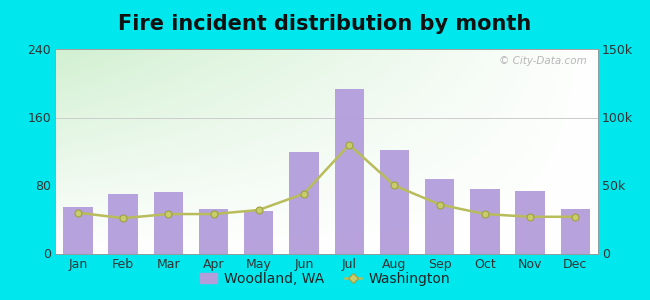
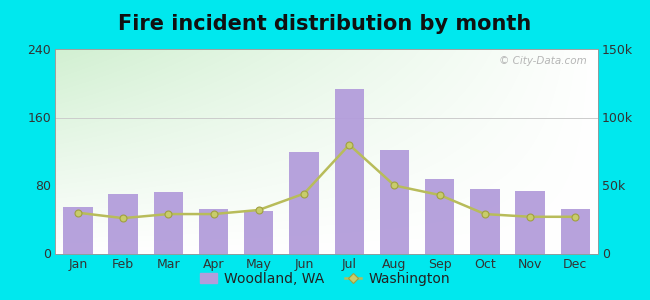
Washington/Sep: 36k -> 43k
